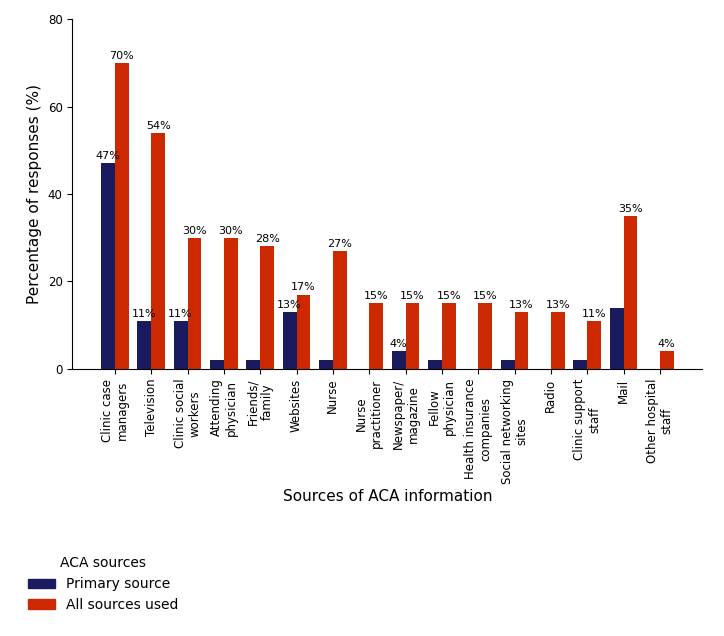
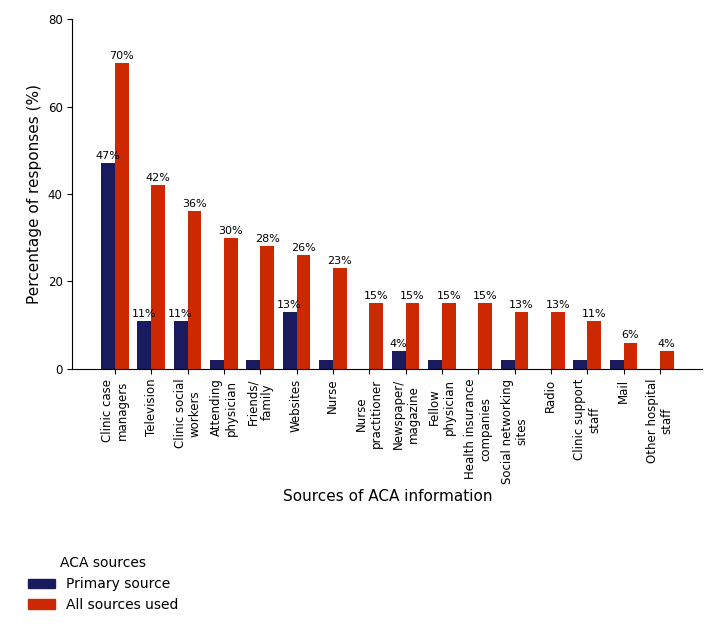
All sources used/Television: 54% -> 42%
All sources used/Clinic social workers: 30% -> 36%
All sources used/Websites: 17% -> 26%
All sources used/Nurse: 27% -> 23%
Primary source/Mail: 14 -> 2
All sources used/Mail: 35% -> 6%
